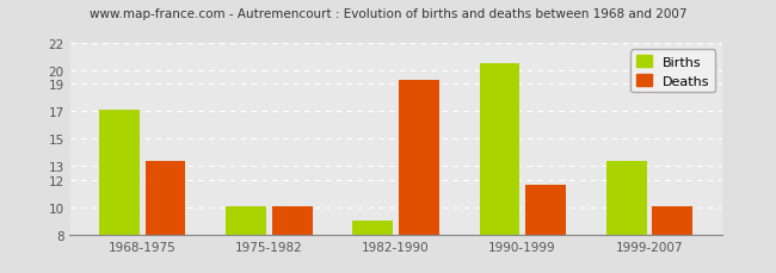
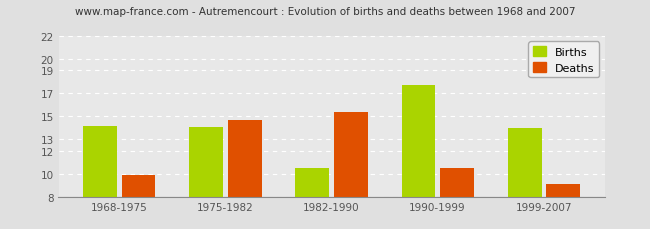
Births/1968-1975: 17.1 -> 14.2
Deaths/1968-1975: 13.4 -> 9.9
Births/1975-1982: 10.1 -> 14.1
Deaths/1975-1982: 10.1 -> 14.7
Births/1982-1990: 9.0 -> 10.5
Deaths/1982-1990: 19.3 -> 15.4
Births/1990-1999: 20.5 -> 17.7
Deaths/1990-1999: 11.6 -> 10.5
Births/1999-2007: 13.4 -> 14.0
Deaths/1999-2007: 10.1 -> 9.1
